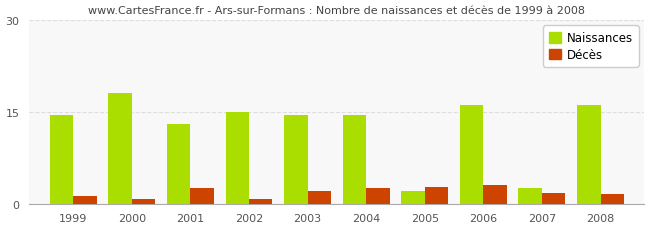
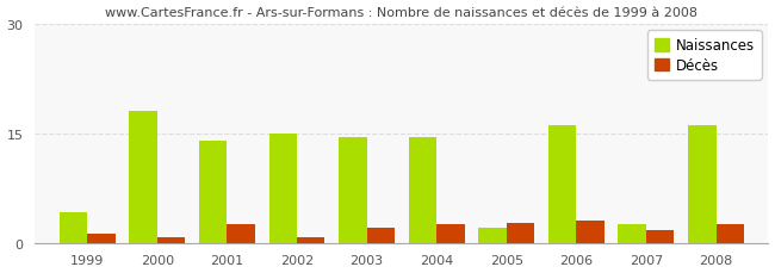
Naissances/1999: 14.5 -> 4.2
Naissances/2001: 13.0 -> 14.0
Décès/2008: 1.6 -> 2.6
